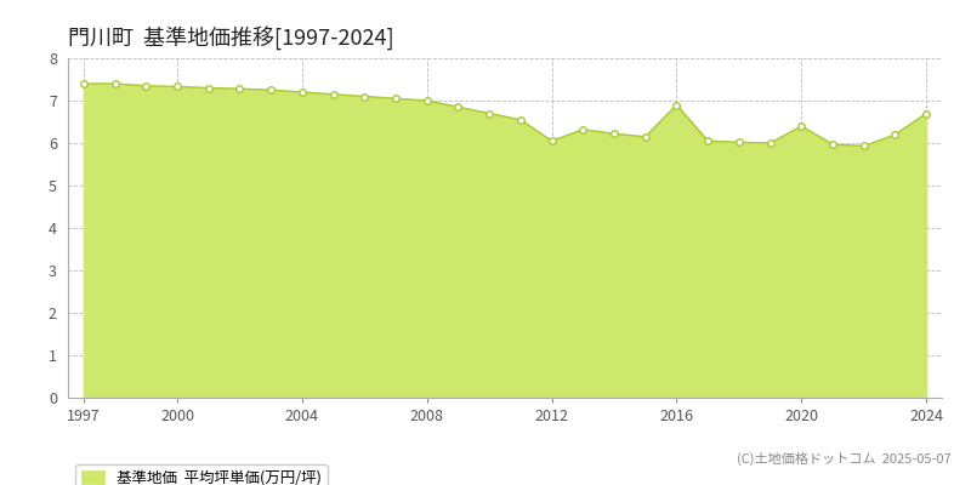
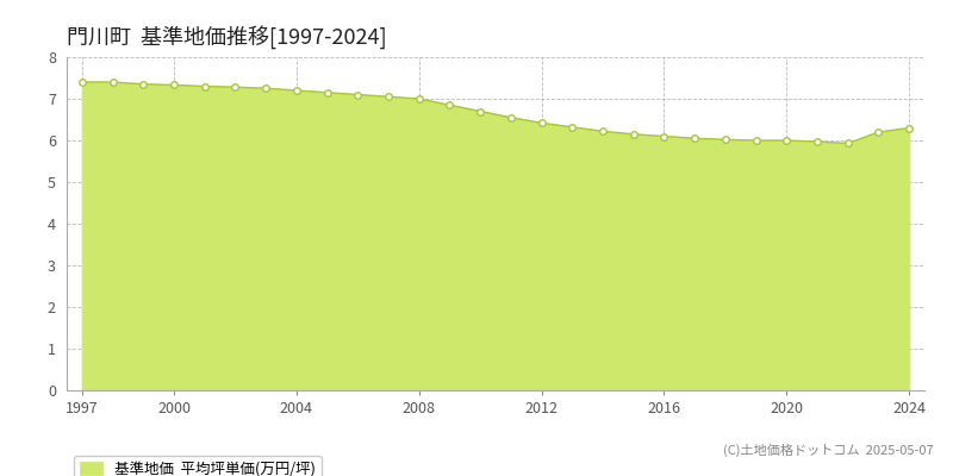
2012: 6.05 -> 6.42
2016: 6.90 -> 6.10
2020: 6.40 -> 6.00
2024: 6.70 -> 6.30
